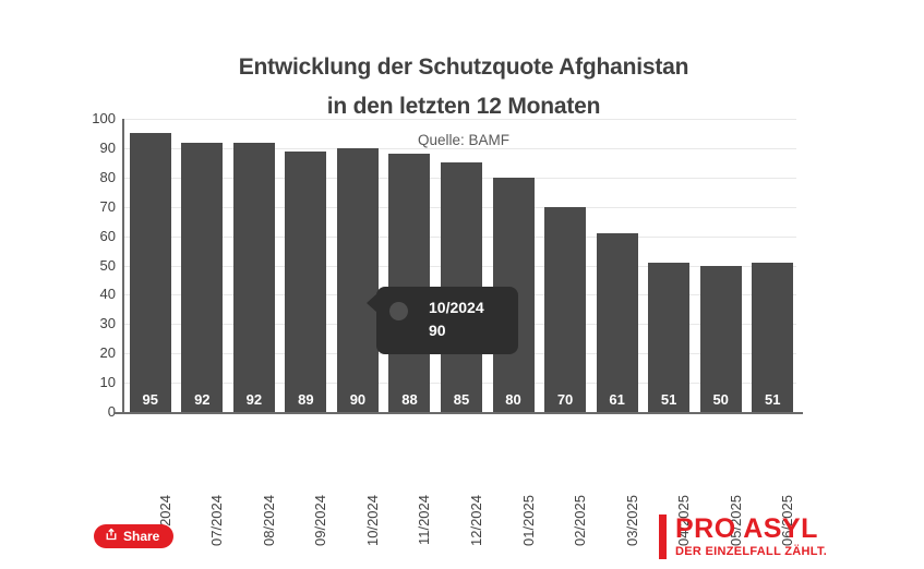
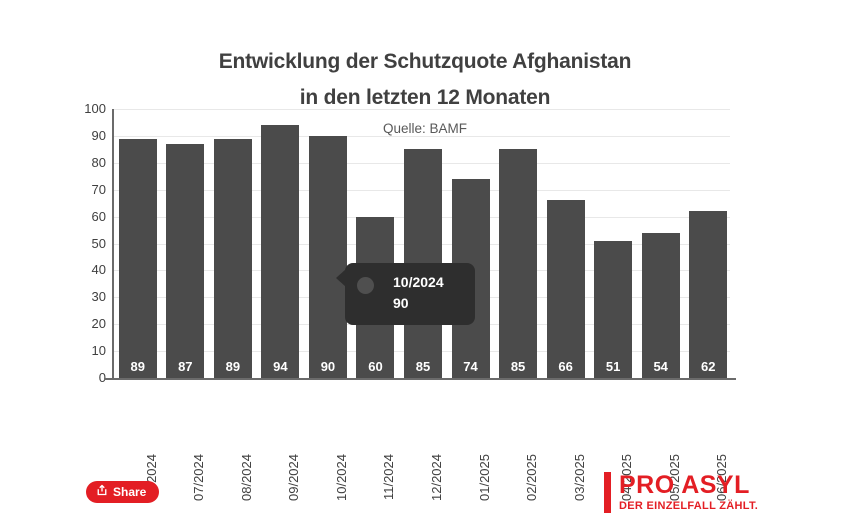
06/2024: 95 -> 89
07/2024: 92 -> 87
08/2024: 92 -> 89
09/2024: 89 -> 94
11/2024: 88 -> 60
01/2025: 80 -> 74
02/2025: 70 -> 85
03/2025: 61 -> 66
05/2025: 50 -> 54
06/2025: 51 -> 62
